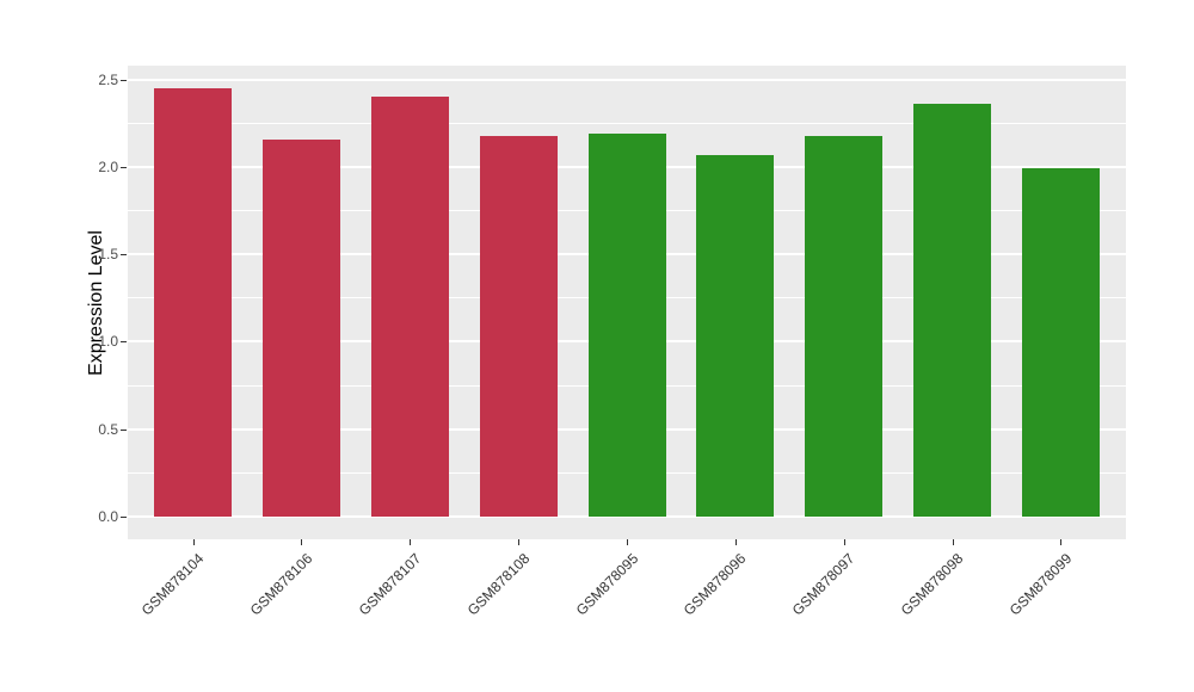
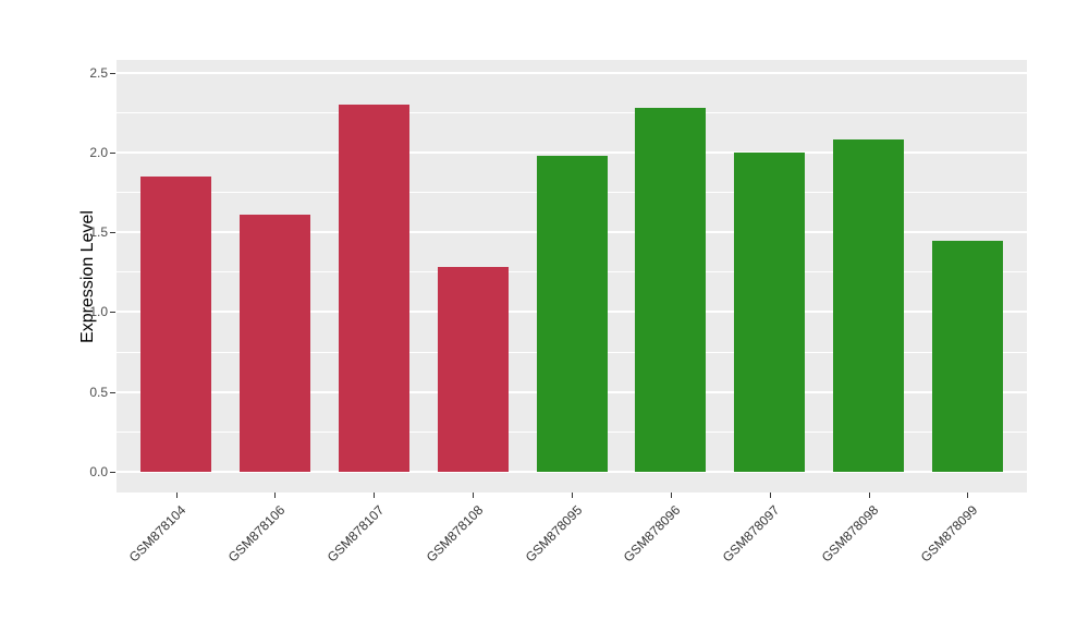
GSM878104: 2.45 -> 1.85
GSM878106: 2.16 -> 1.61
GSM878107: 2.40 -> 2.30
GSM878108: 2.18 -> 1.28
GSM878095: 2.19 -> 1.98
GSM878096: 2.07 -> 2.28
GSM878097: 2.18 -> 2.00
GSM878098: 2.36 -> 2.08
GSM878099: 1.99 -> 1.45
